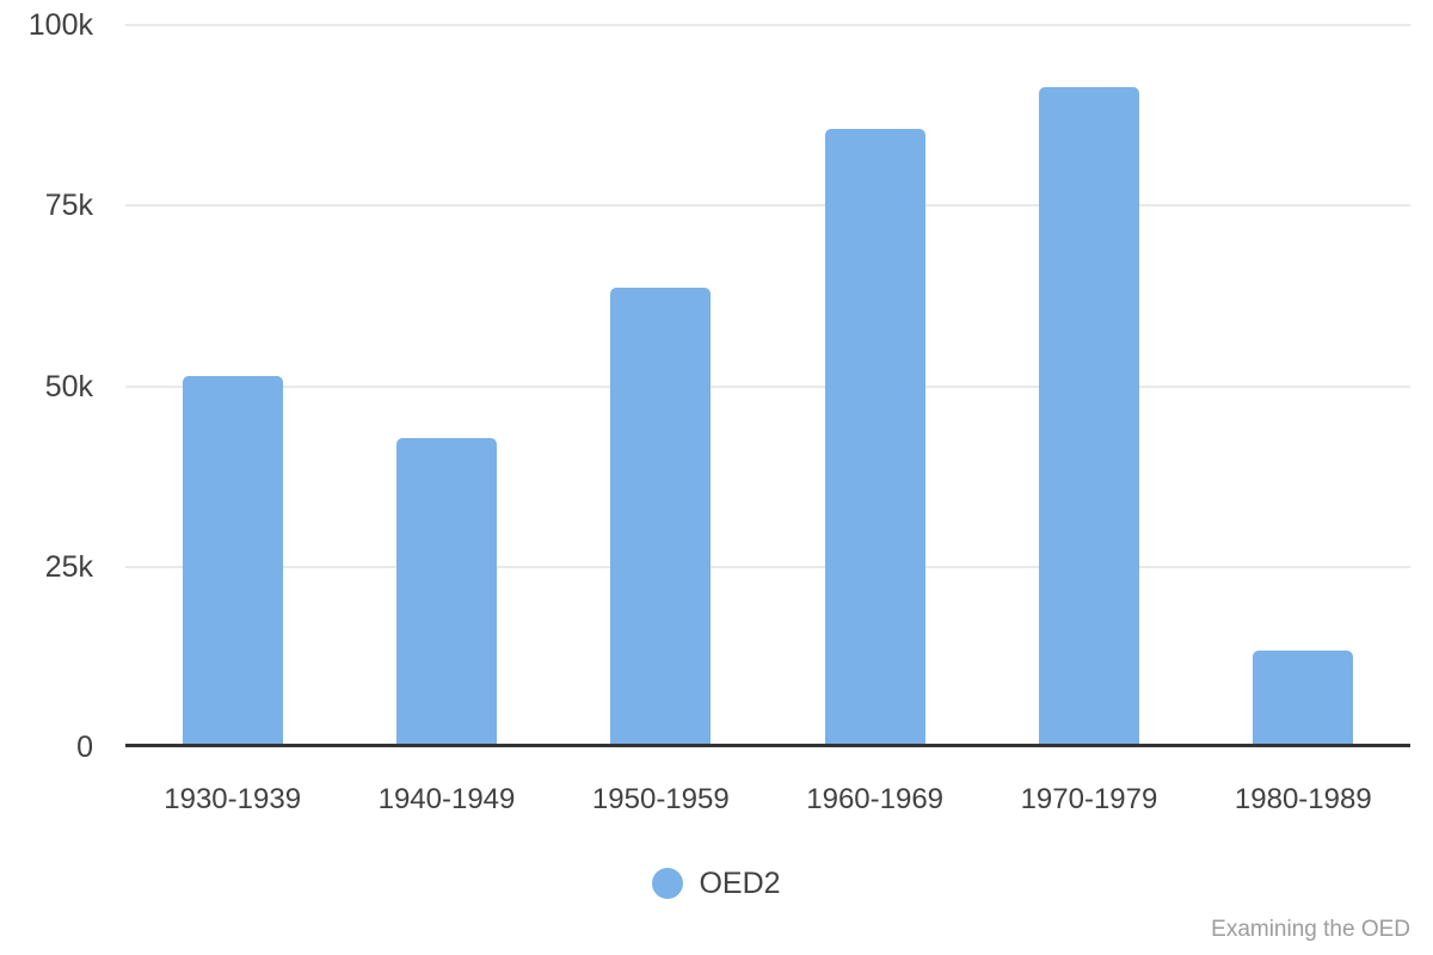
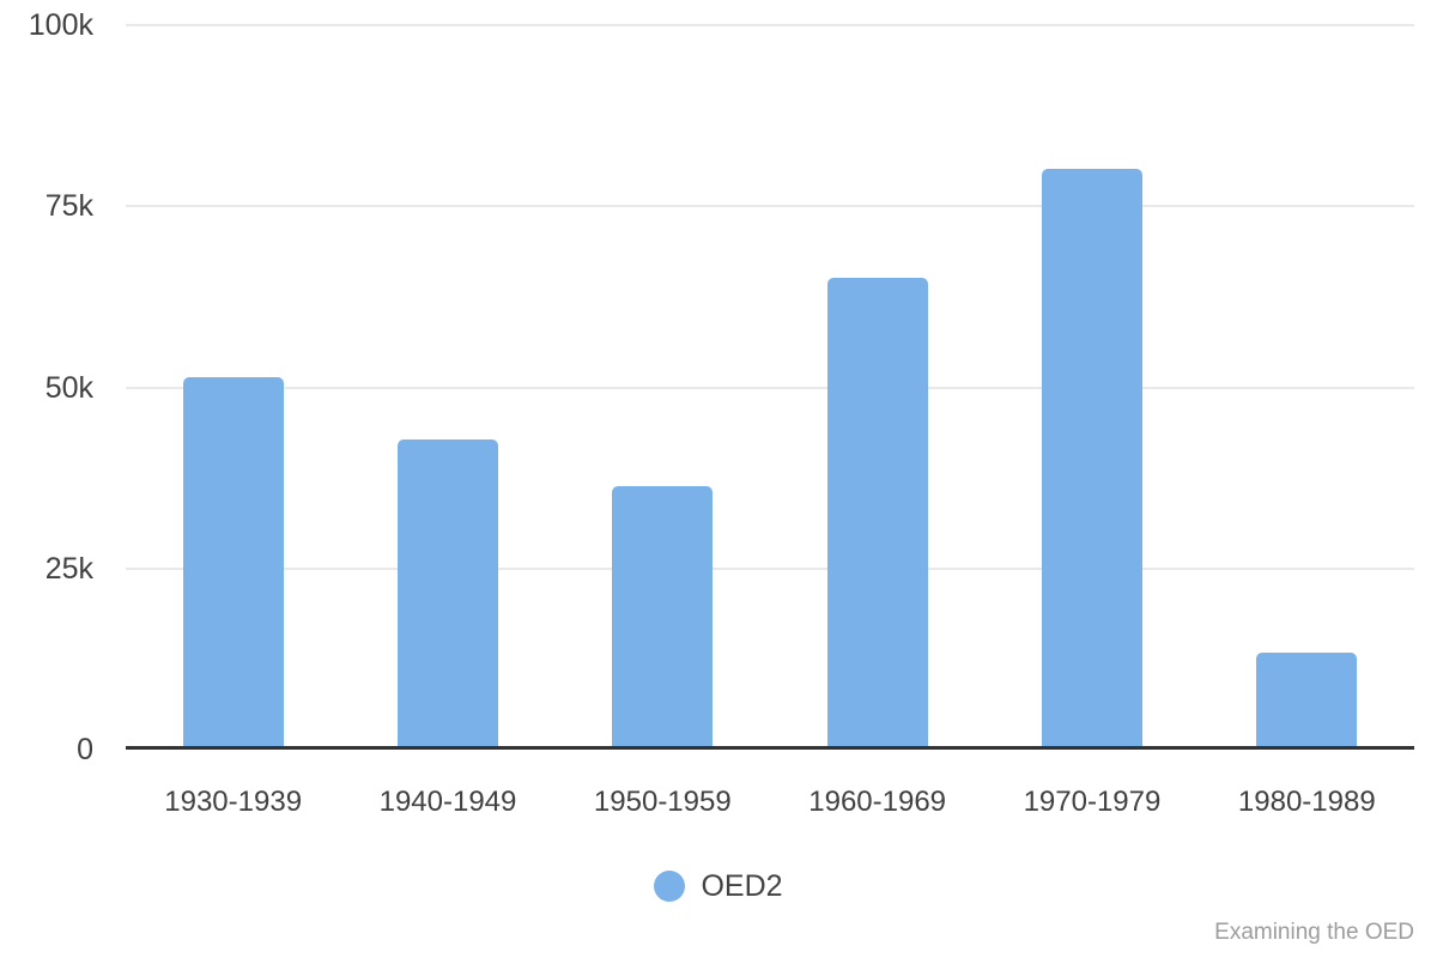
1950-1959: 64k -> 36k
1960-1969: 86k -> 65k
1970-1979: 91k -> 80k
